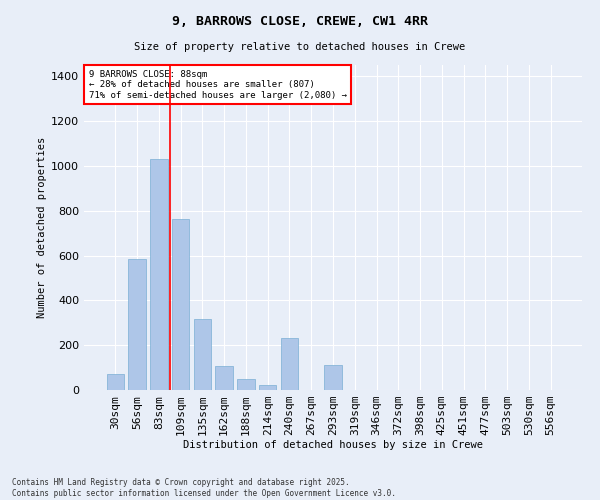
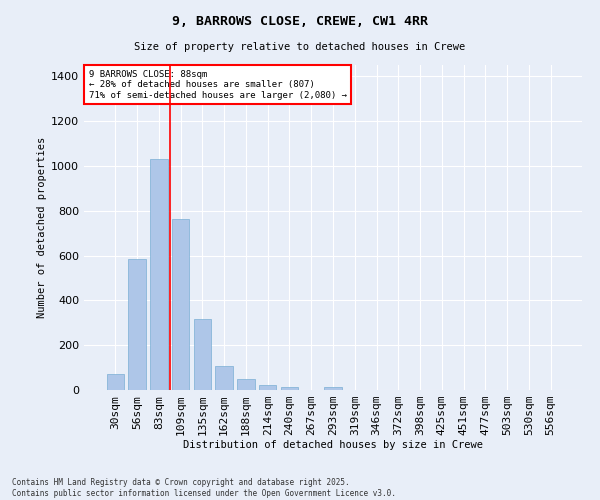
240sqm: 230 -> 12
293sqm: 110 -> 12
